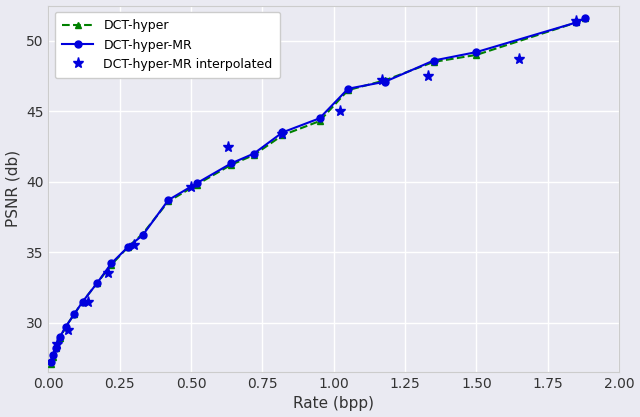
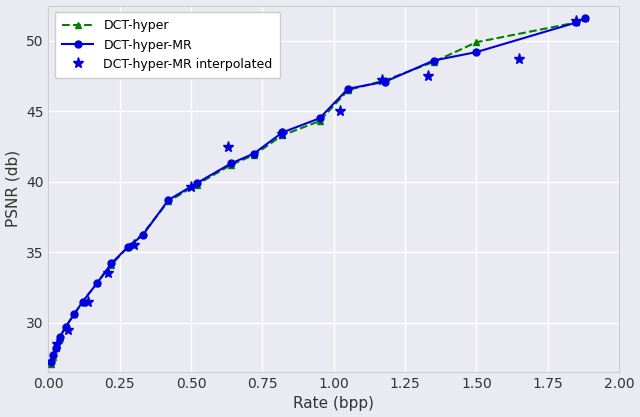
DCT-hyper/1.50: 49.0 -> 49.9
